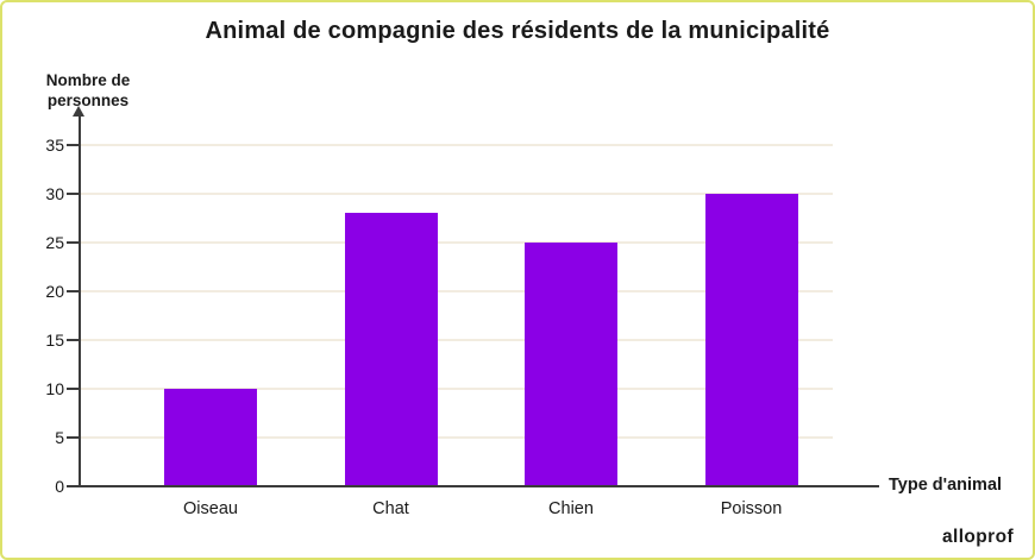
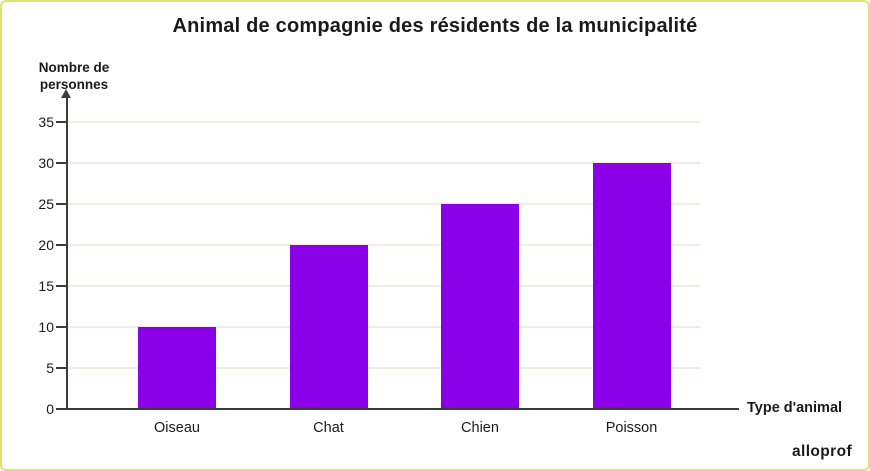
Chat: 28 -> 20
